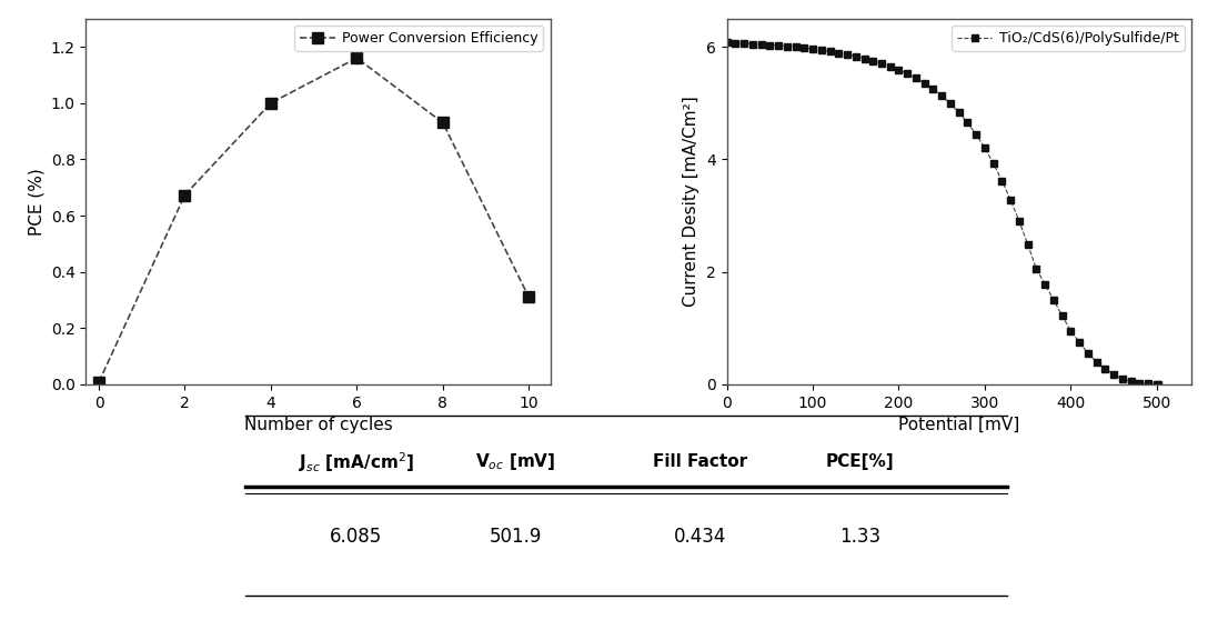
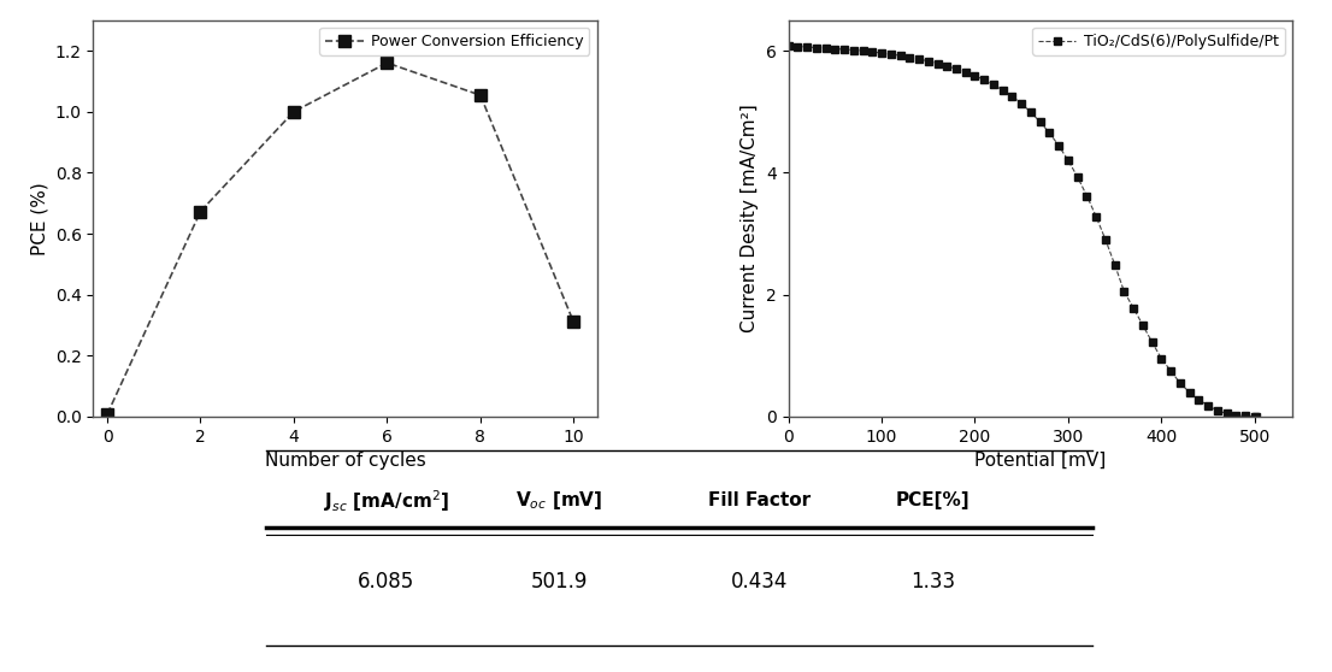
8: 0.930 -> 1.054
